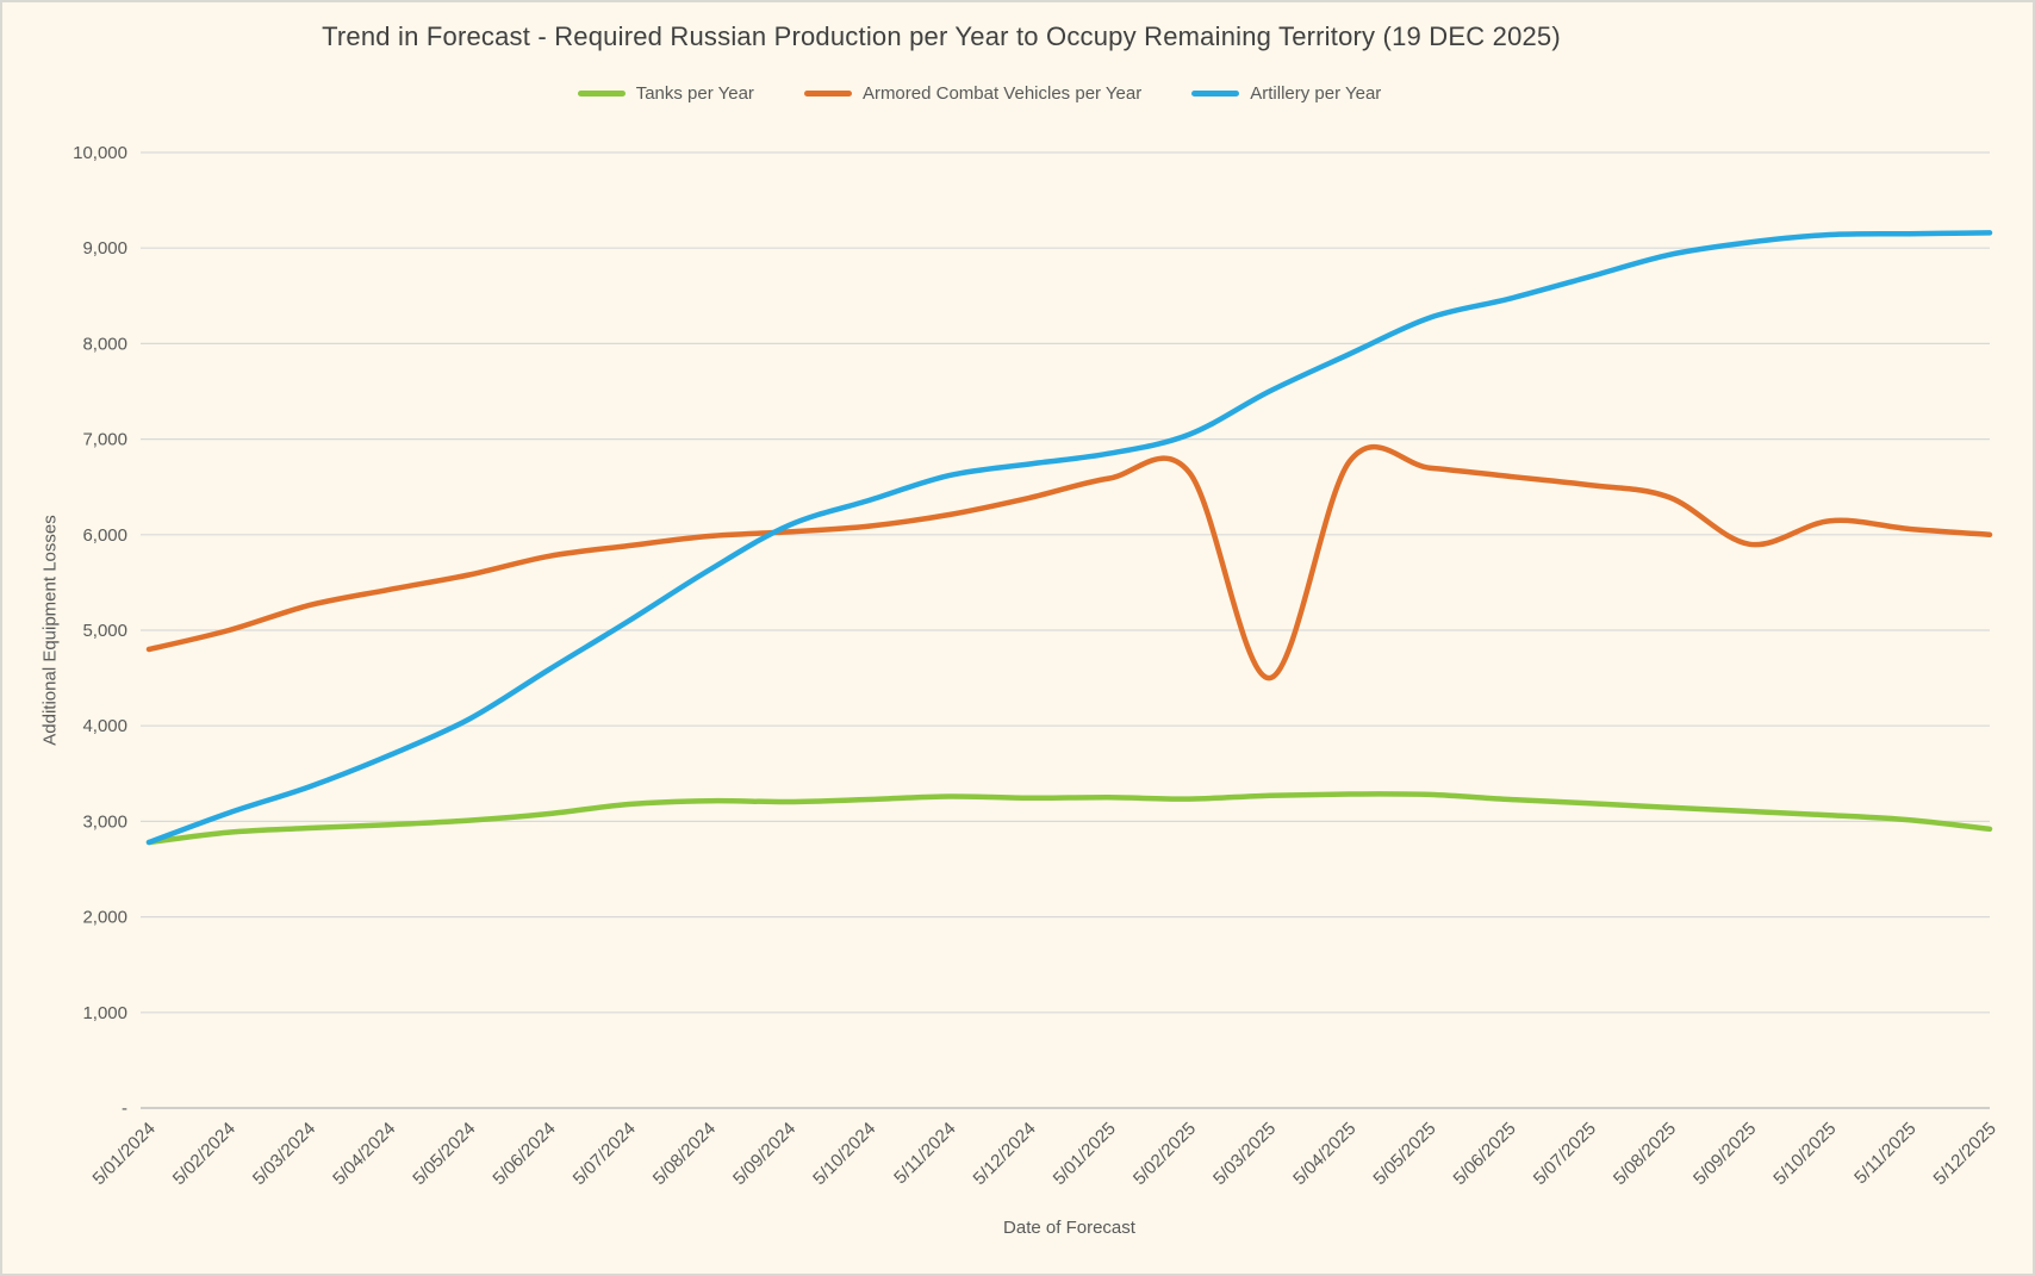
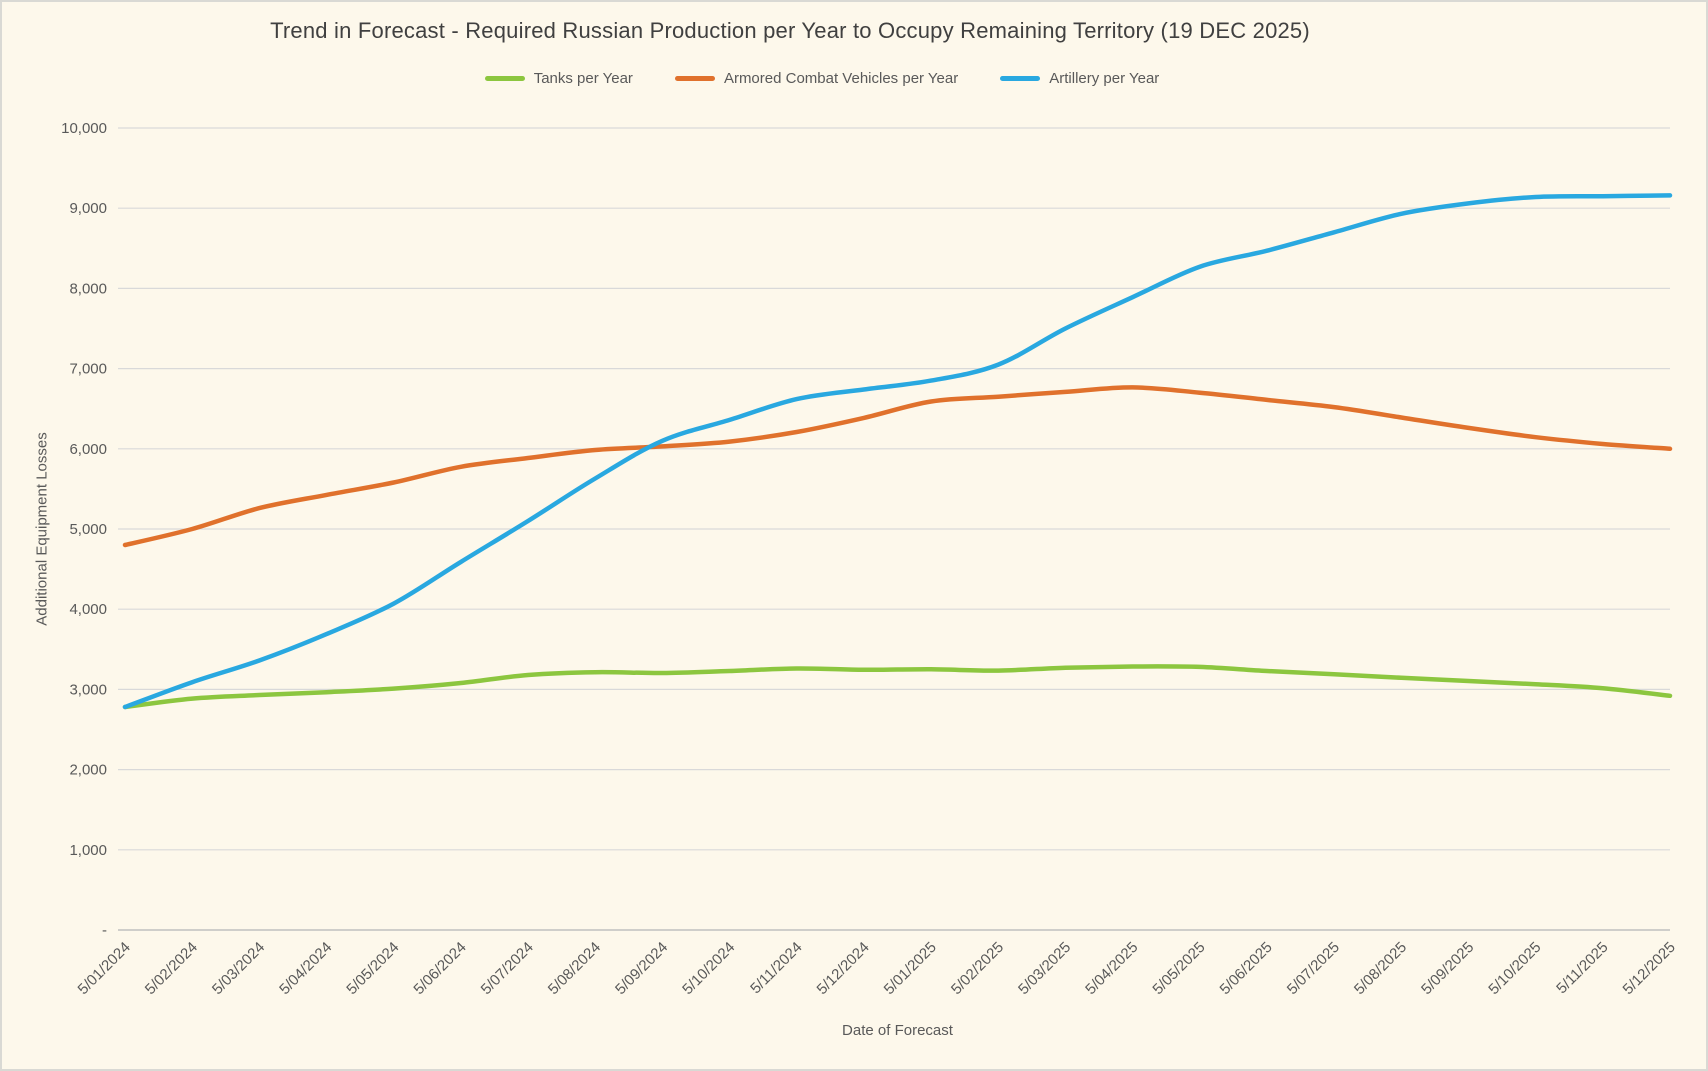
Armored Combat Vehicles per Year/5/03/2025: 4500 -> 6700
Armored Combat Vehicles per Year/5/09/2025: 5900 -> 6300
